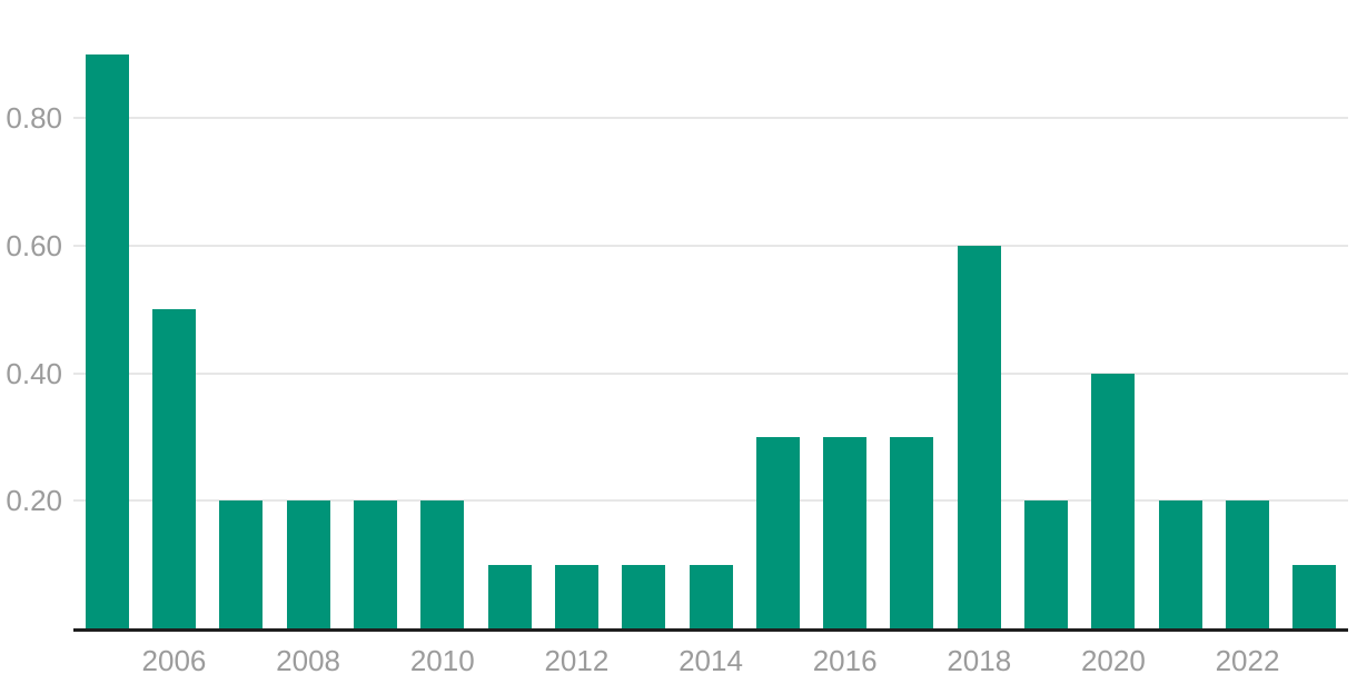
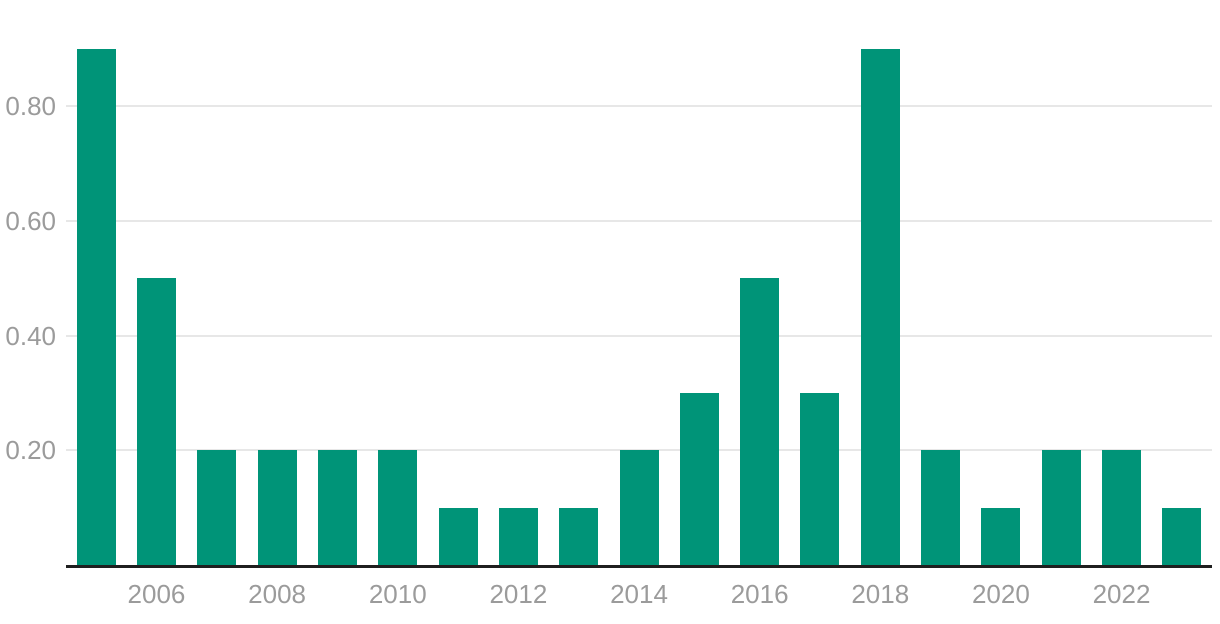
2014: 0.1 -> 0.2
2016: 0.3 -> 0.5
2018: 0.6 -> 0.9
2020: 0.4 -> 0.1
